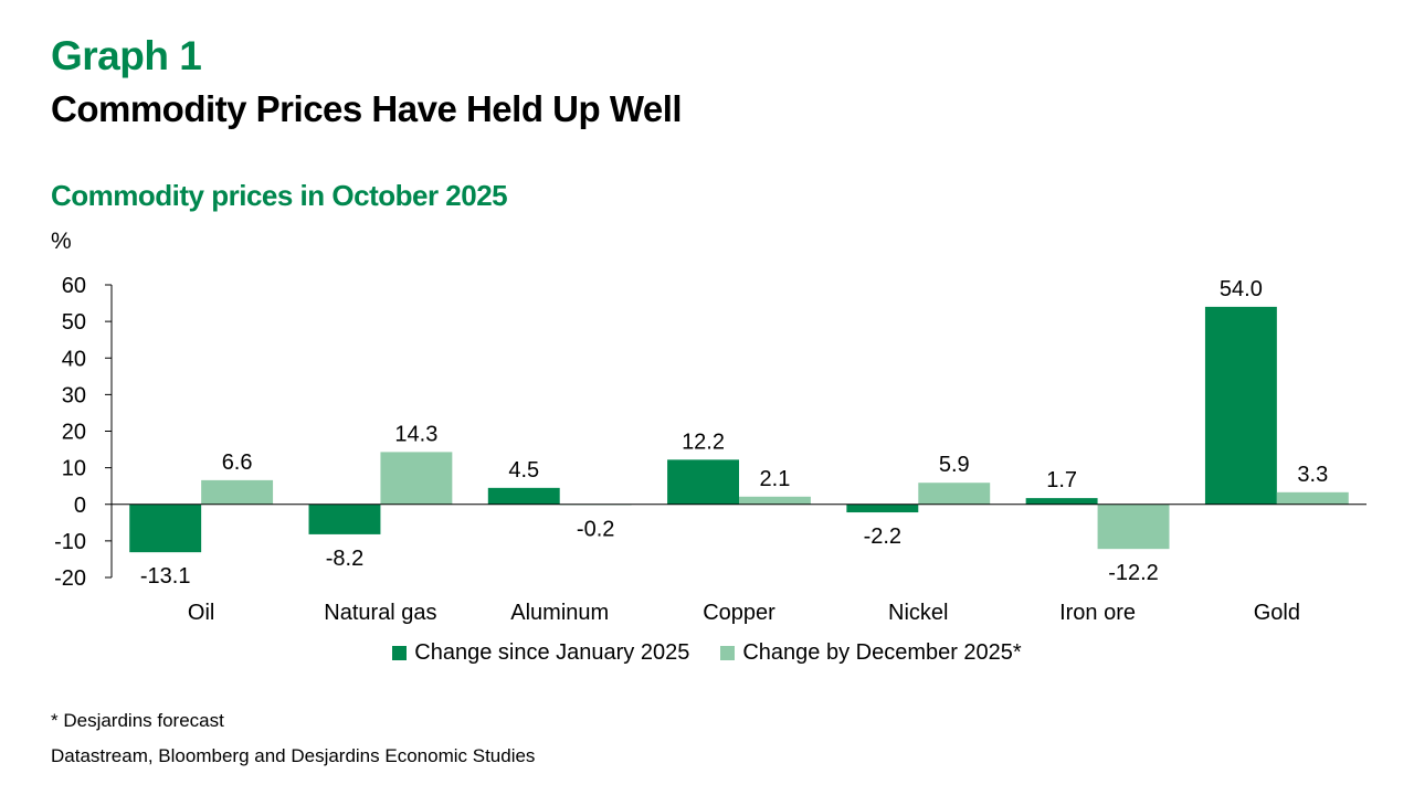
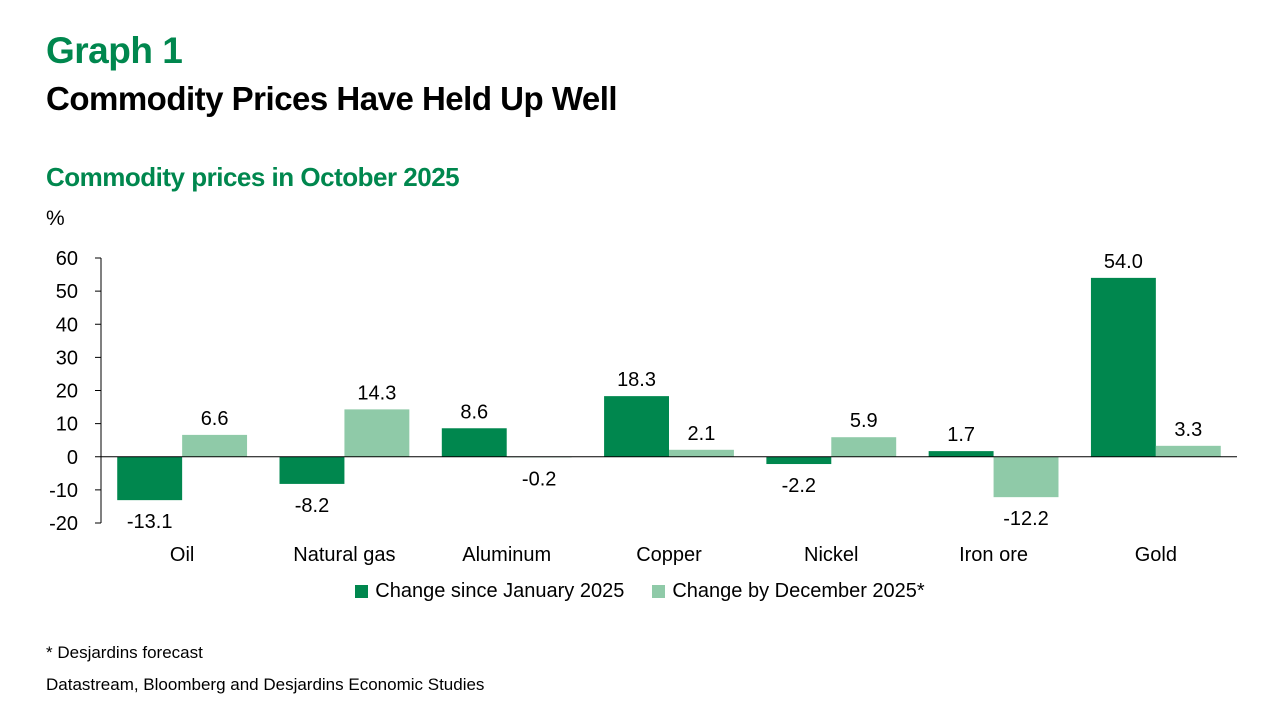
Change since January 2025/Aluminum: 4.5 -> 8.6
Change since January 2025/Copper: 12.2 -> 18.3
